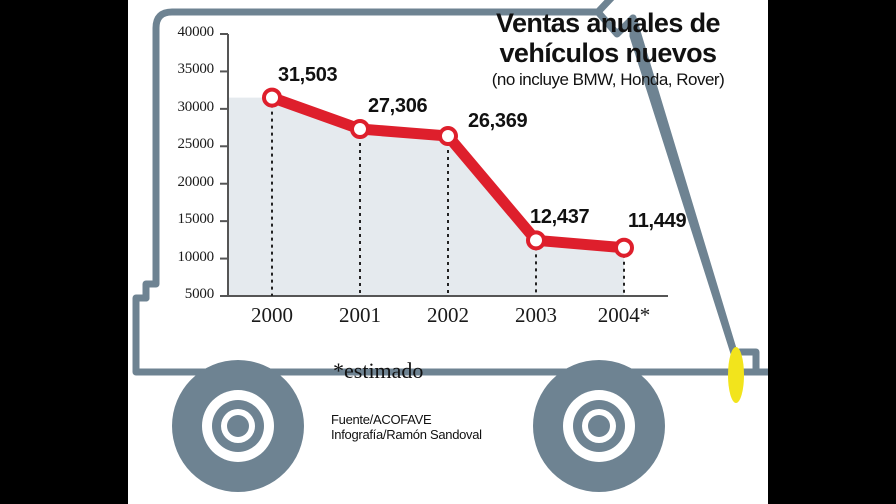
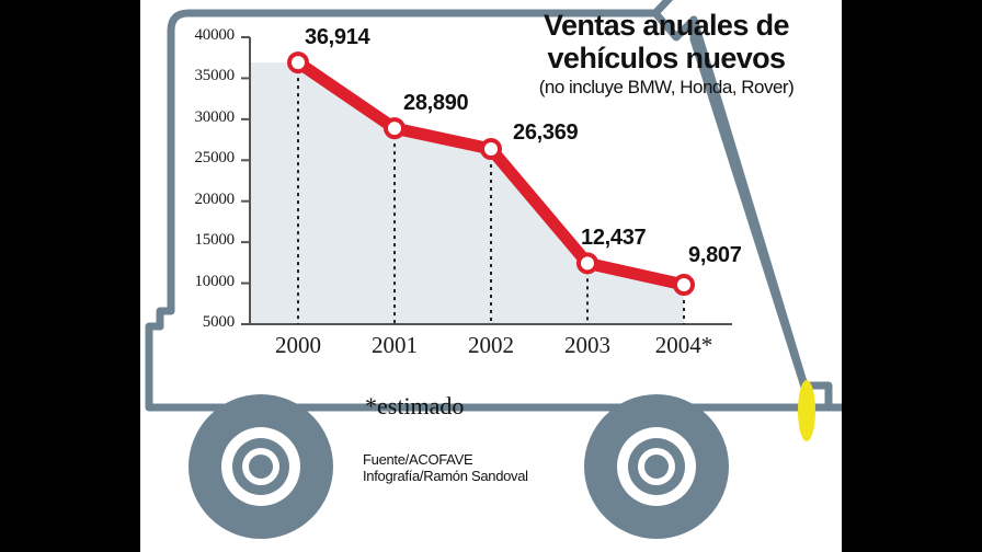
2000: 31,503 -> 36,914
2001: 27,306 -> 28,890
2004*: 11,449 -> 9,807
